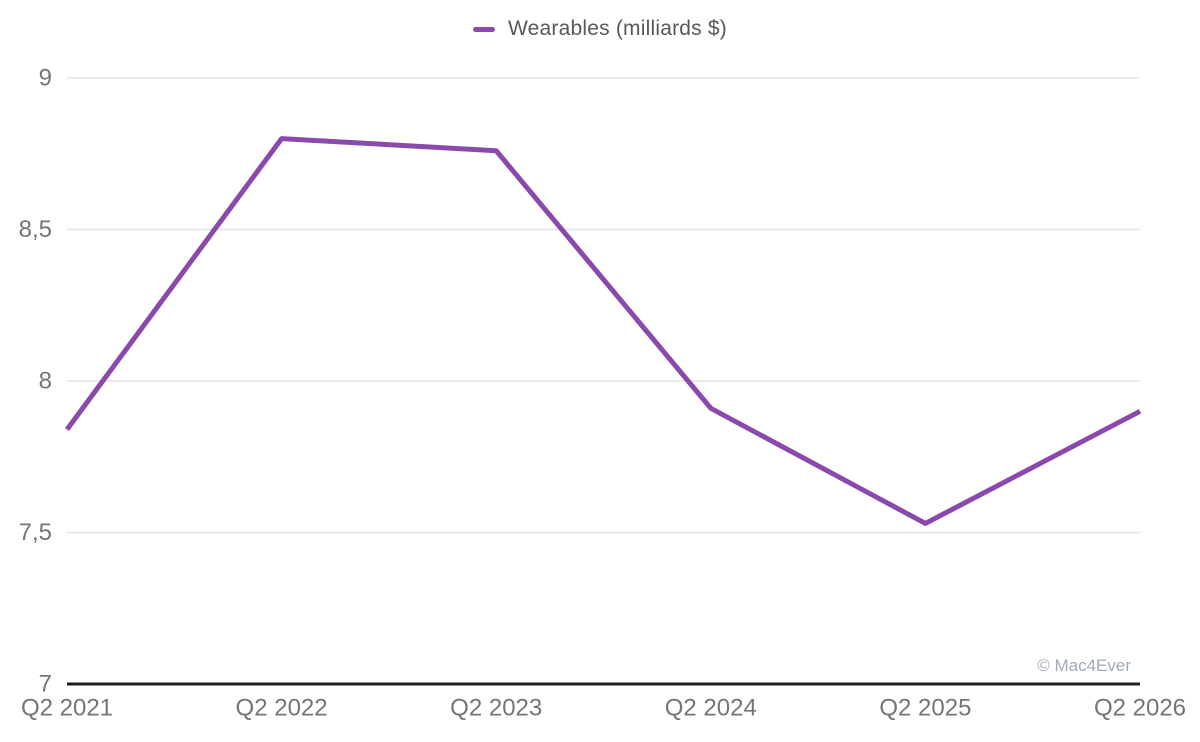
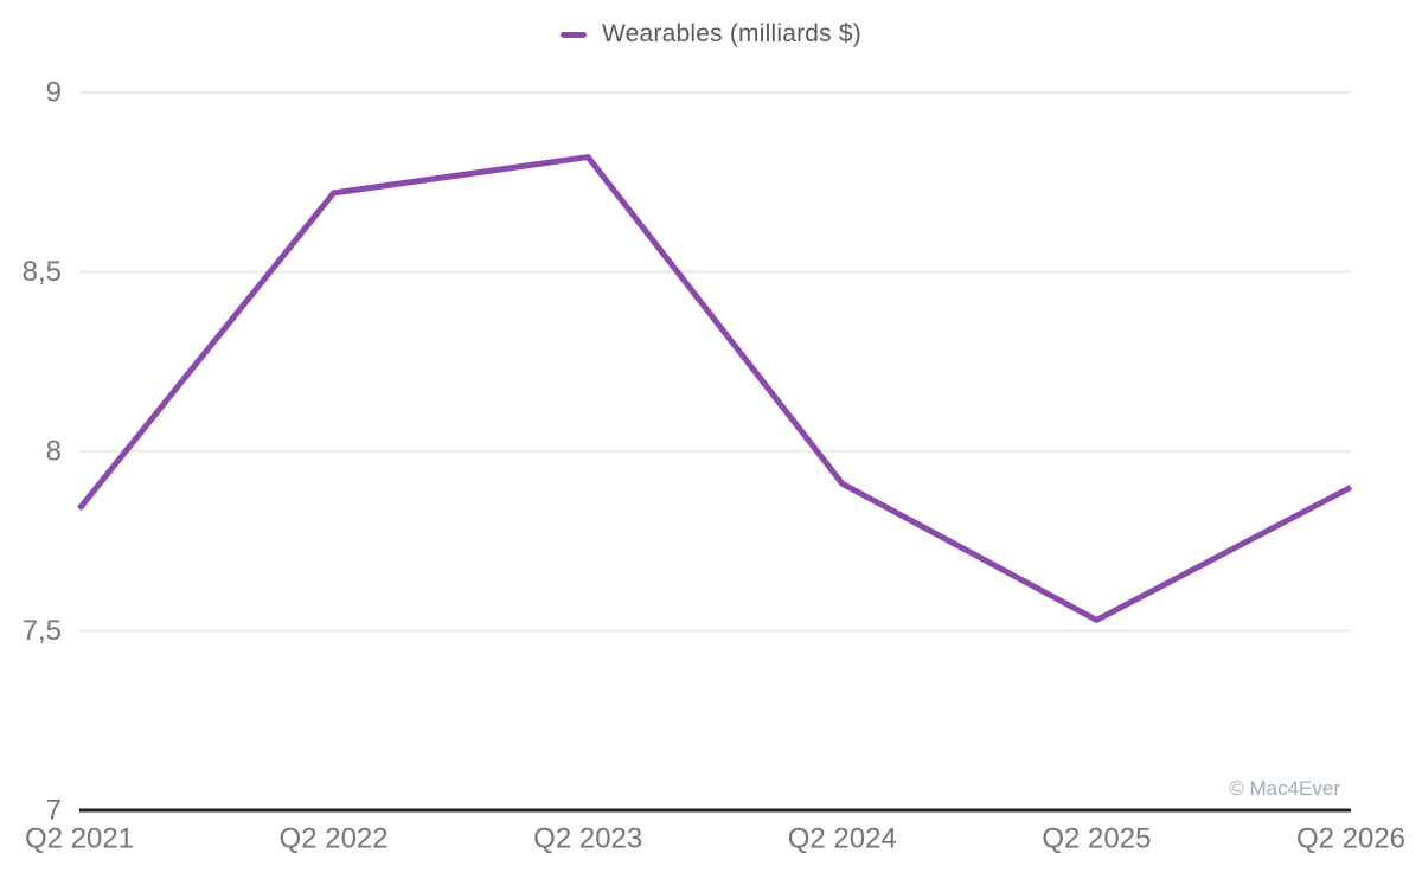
Q2 2022: 8.80 -> 8.72
Q2 2023: 8.76 -> 8.82
